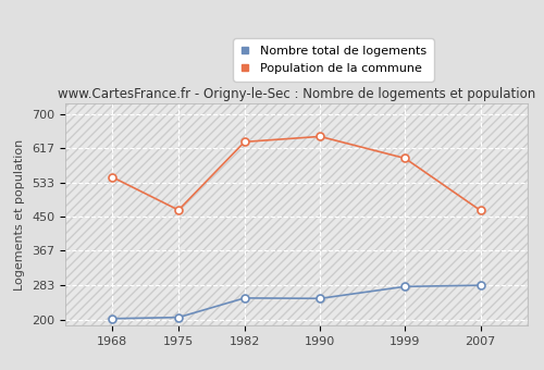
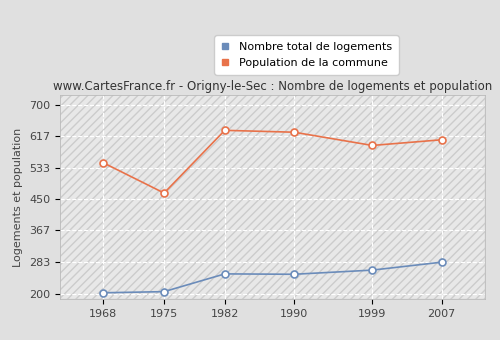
Population de la commune/1990: 645 -> 627
Nombre total de logements/1999: 280 -> 262
Population de la commune/2007: 465 -> 607
